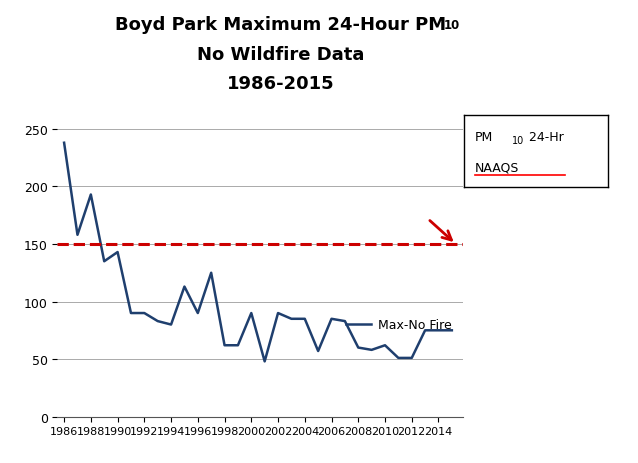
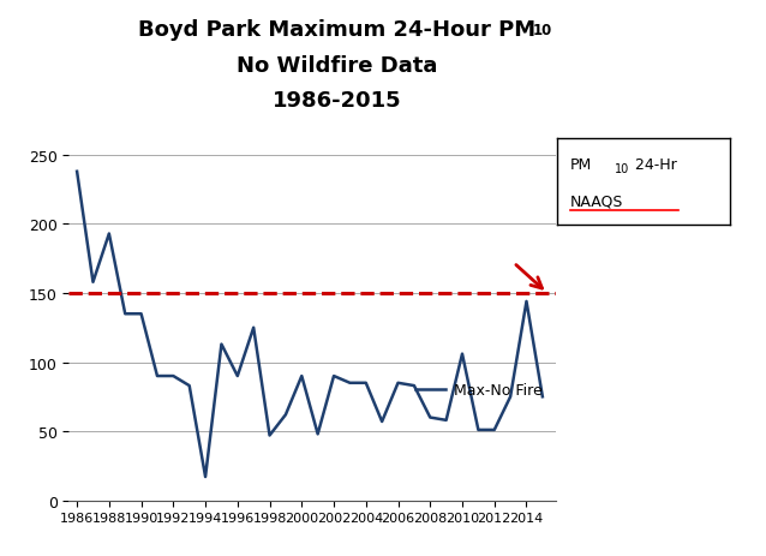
1990: 143 -> 135
1994: 80 -> 17
1998: 62 -> 47
2010: 62 -> 106
2014: 75 -> 144
